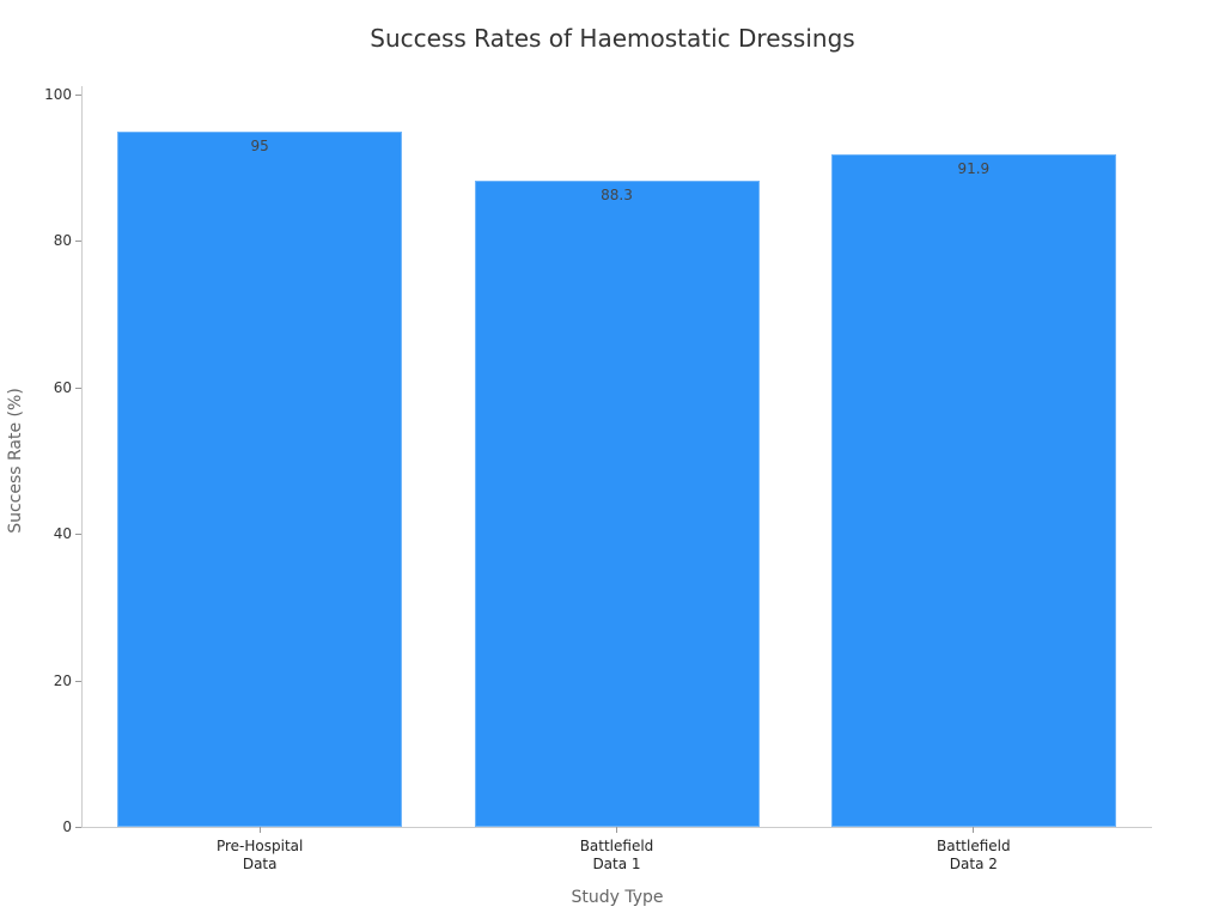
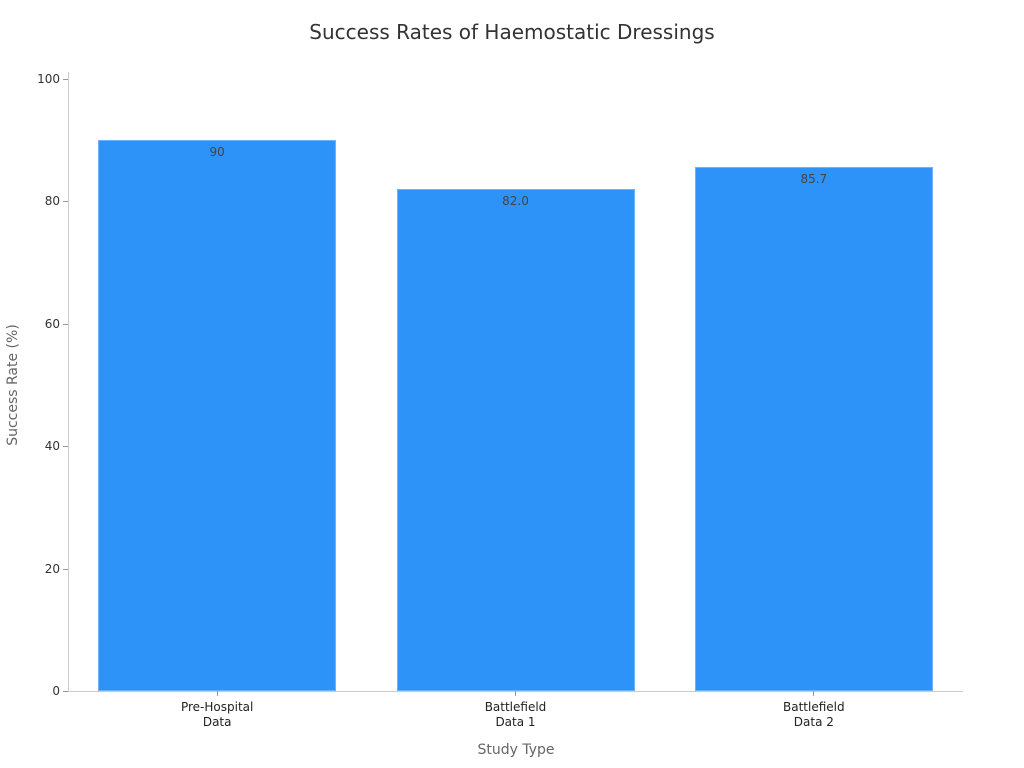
Pre-Hospital Data: 95 -> 90
Battlefield Data 1: 88.3 -> 82.0
Battlefield Data 2: 91.9 -> 85.7
